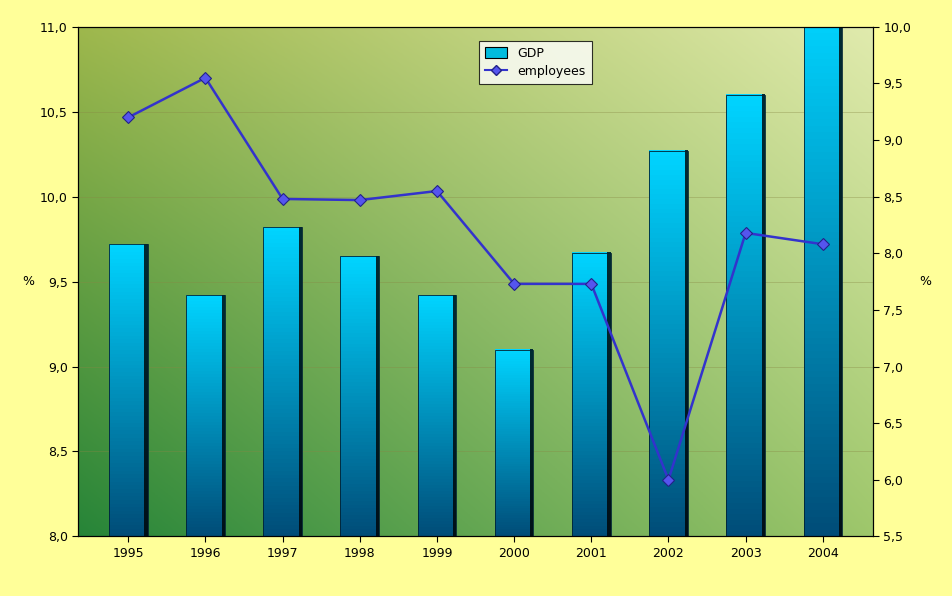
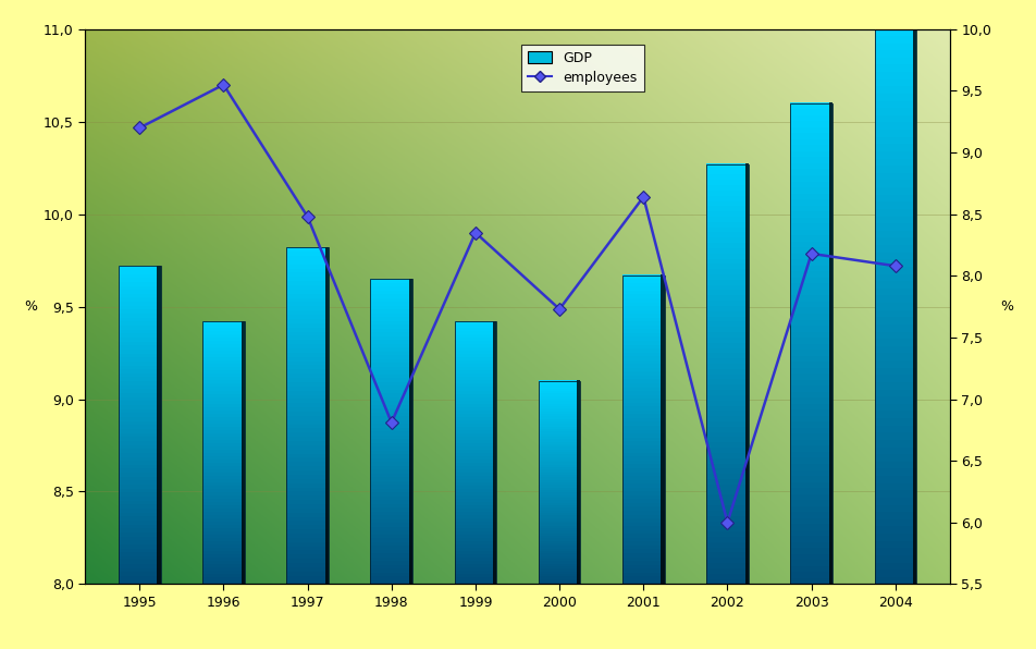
1998: 8,47 -> 6,81
1999: 8,55 -> 8,35
2001: 7,73 -> 8,64
